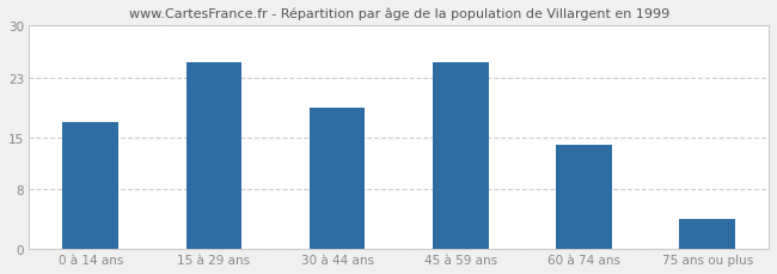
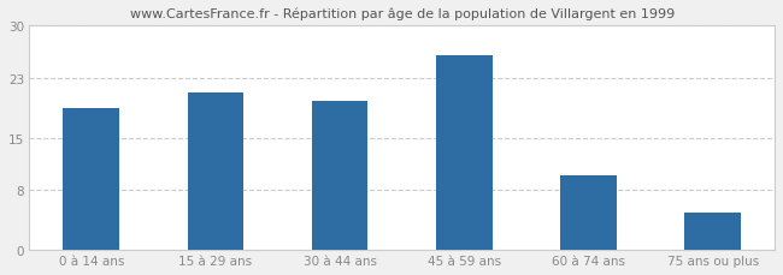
0 à 14 ans: 17 -> 19
15 à 29 ans: 25 -> 21
30 à 44 ans: 19 -> 20
45 à 59 ans: 25 -> 26
60 à 74 ans: 14 -> 10
75 ans ou plus: 4 -> 5
